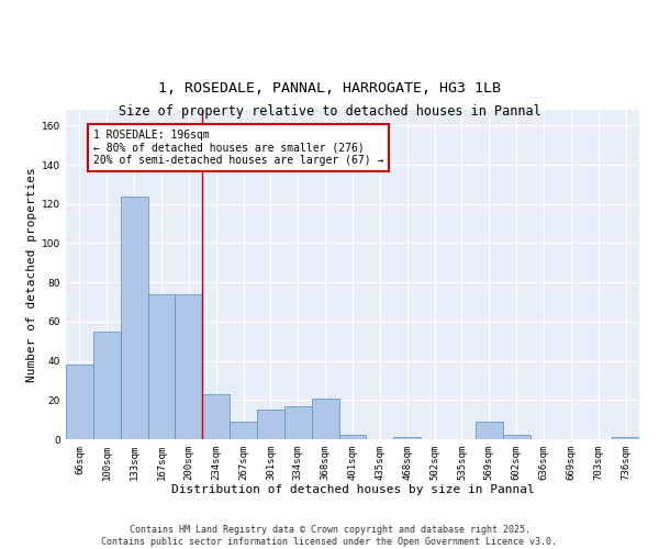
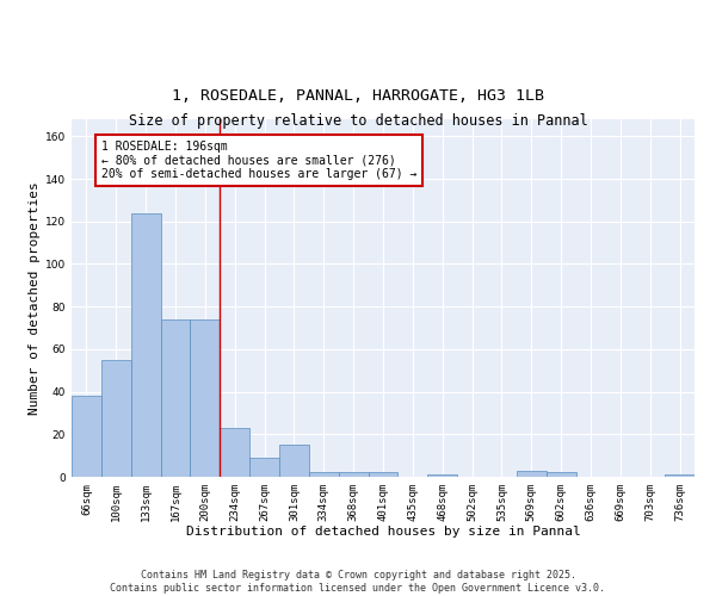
334sqm: 17 -> 2
368sqm: 21 -> 2
569sqm: 9 -> 3
